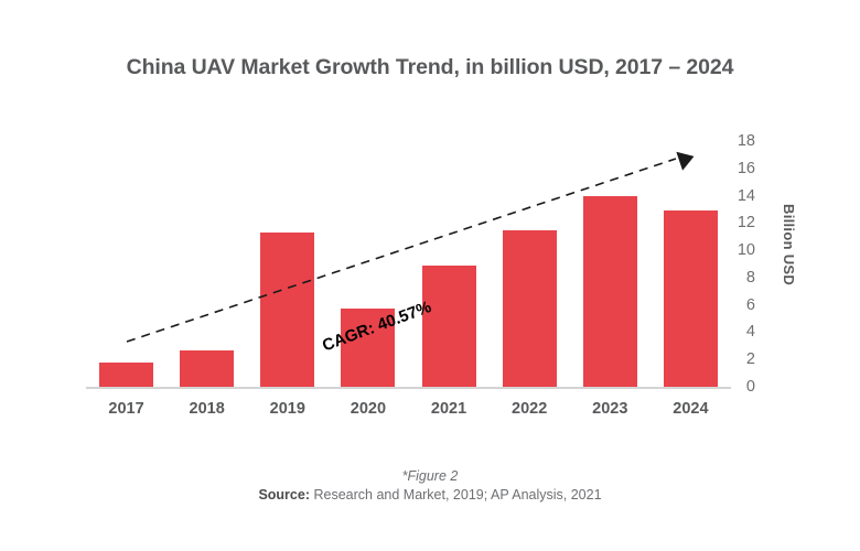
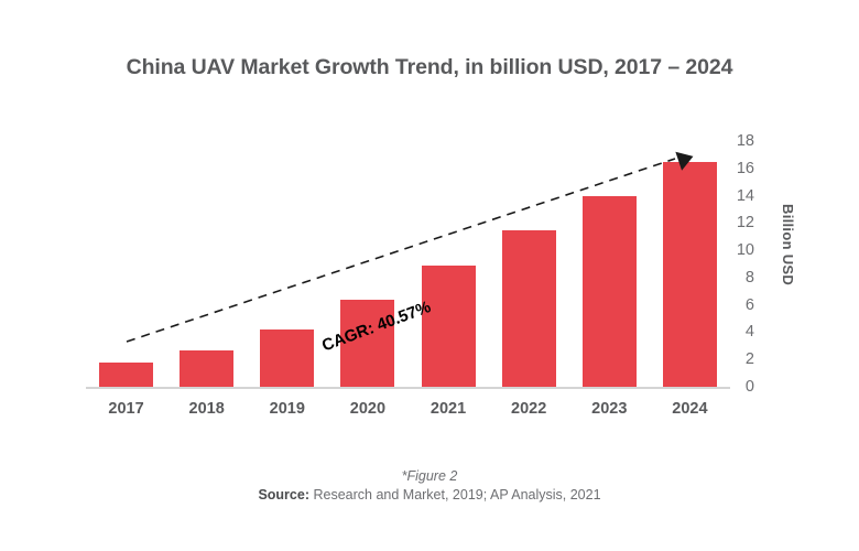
2019: 11.3 -> 4.2
2020: 5.7 -> 6.4
2024: 12.9 -> 16.5
